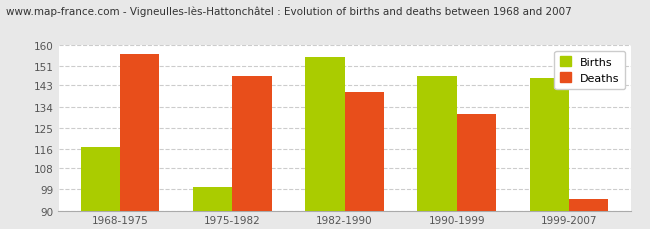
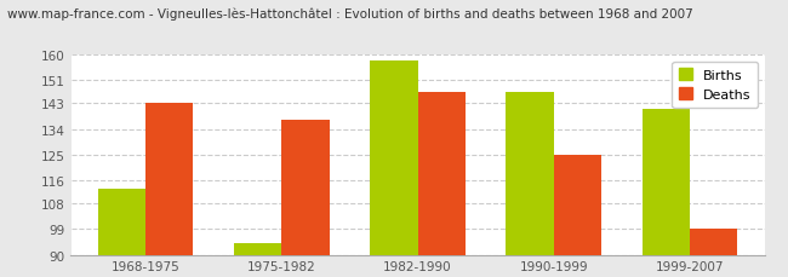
Births/1968-1975: 117 -> 113
Deaths/1968-1975: 156 -> 143
Births/1975-1982: 100 -> 94
Deaths/1975-1982: 147 -> 137
Births/1982-1990: 155 -> 158
Deaths/1982-1990: 140 -> 147
Deaths/1990-1999: 131 -> 125
Births/1999-2007: 146 -> 141
Deaths/1999-2007: 95 -> 99
